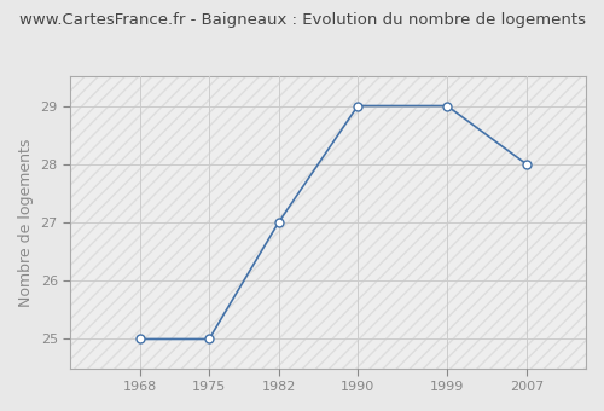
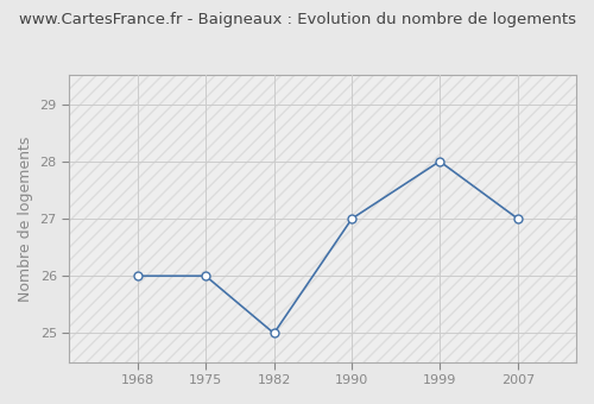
1968: 25 -> 26
1975: 25 -> 26
1982: 27 -> 25
1990: 29 -> 27
1999: 29 -> 28
2007: 28 -> 27
